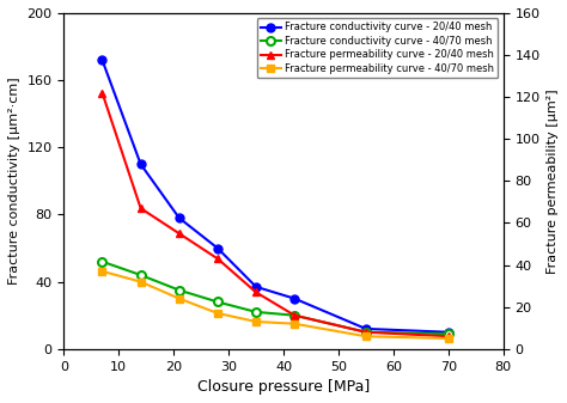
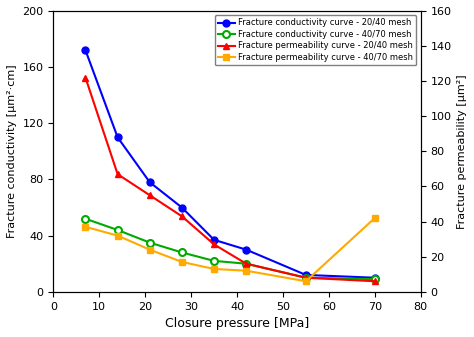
Fracture permeability curve - 40/70 mesh/70: 5 -> 42
